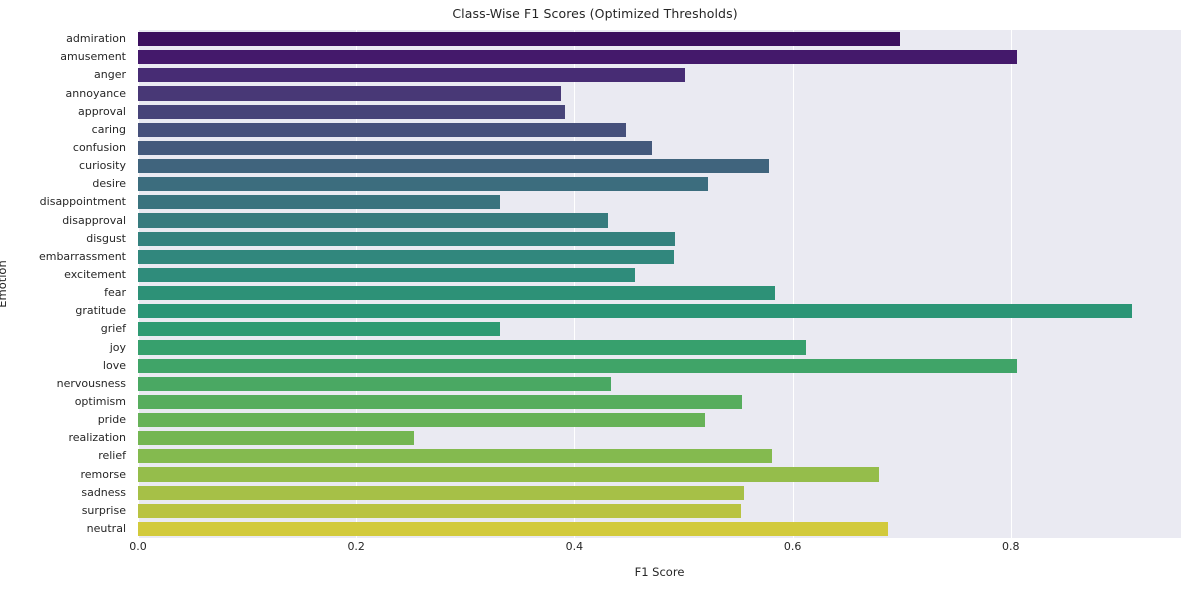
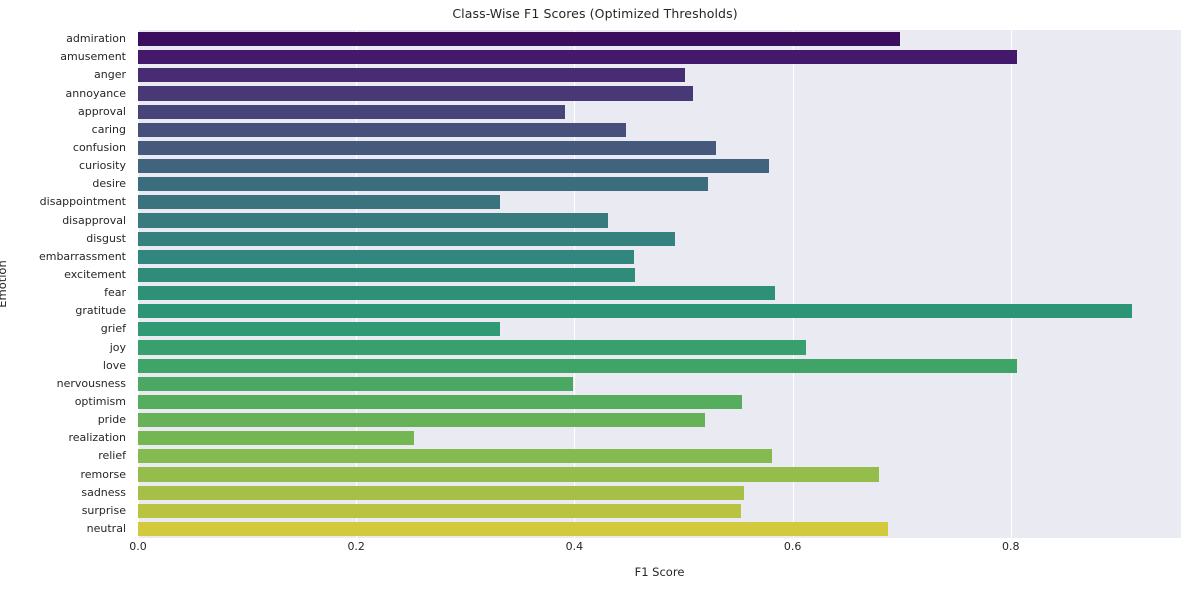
annoyance: 0.388 -> 0.509
confusion: 0.471 -> 0.530
embarrassment: 0.491 -> 0.455
nervousness: 0.434 -> 0.399
